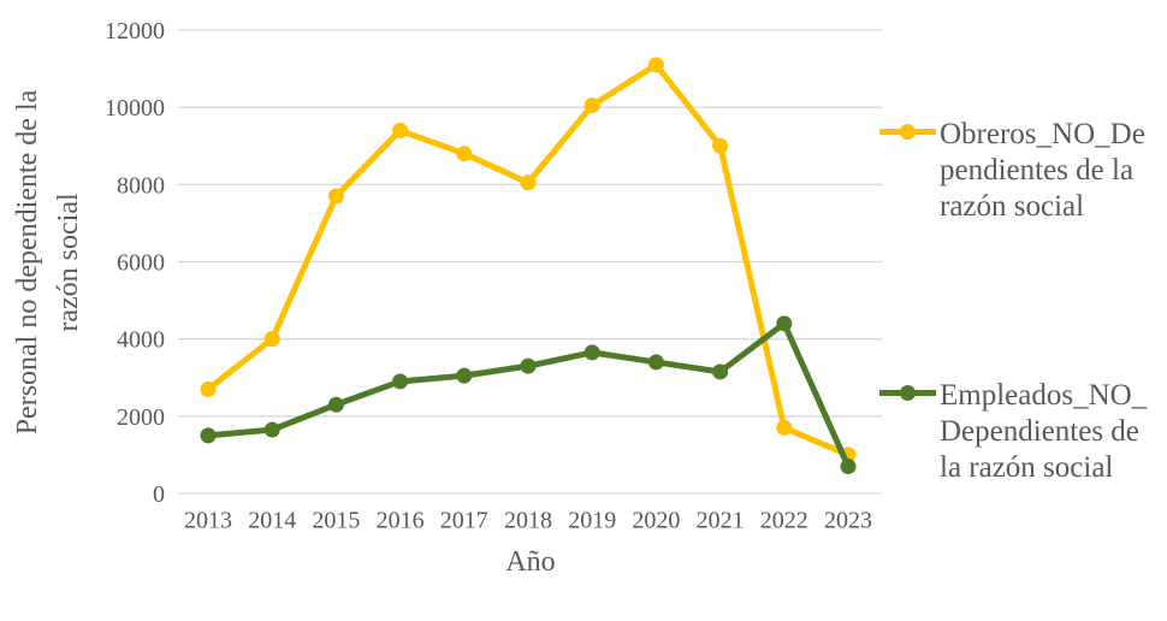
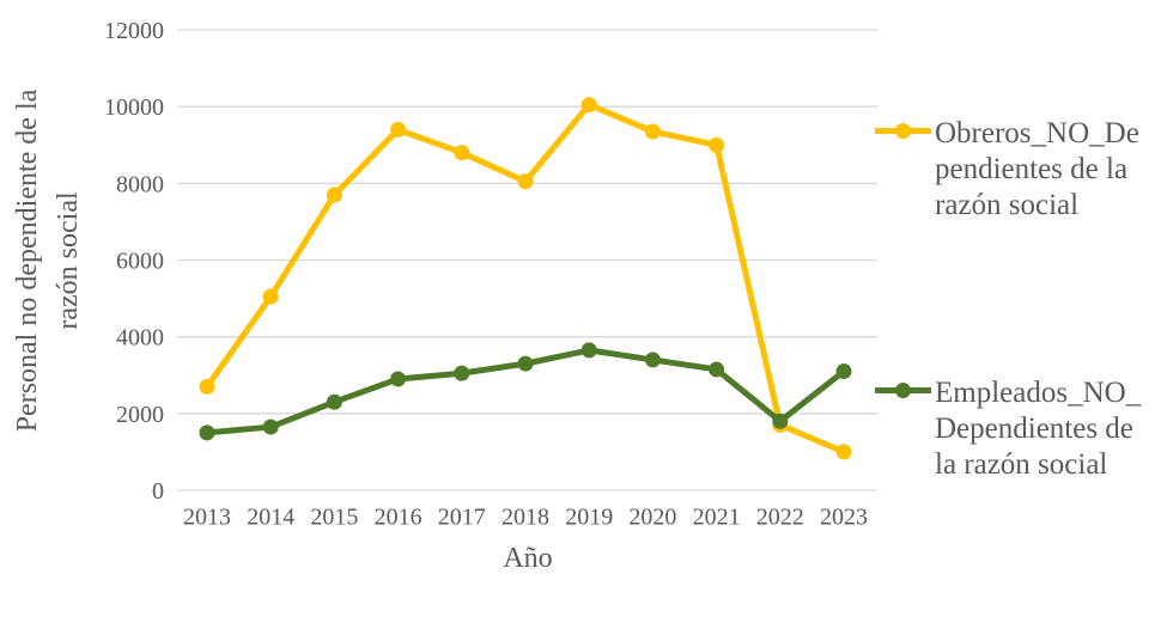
Obreros_NO_Dependientes de la razón social/2014: 4000 -> 5000
Obreros_NO_Dependientes de la razón social/2020: 11100 -> 9400
Empleados_NO_Dependientes de la razón social/2022: 4400 -> 1800
Empleados_NO_Dependientes de la razón social/2023: 700 -> 3100
